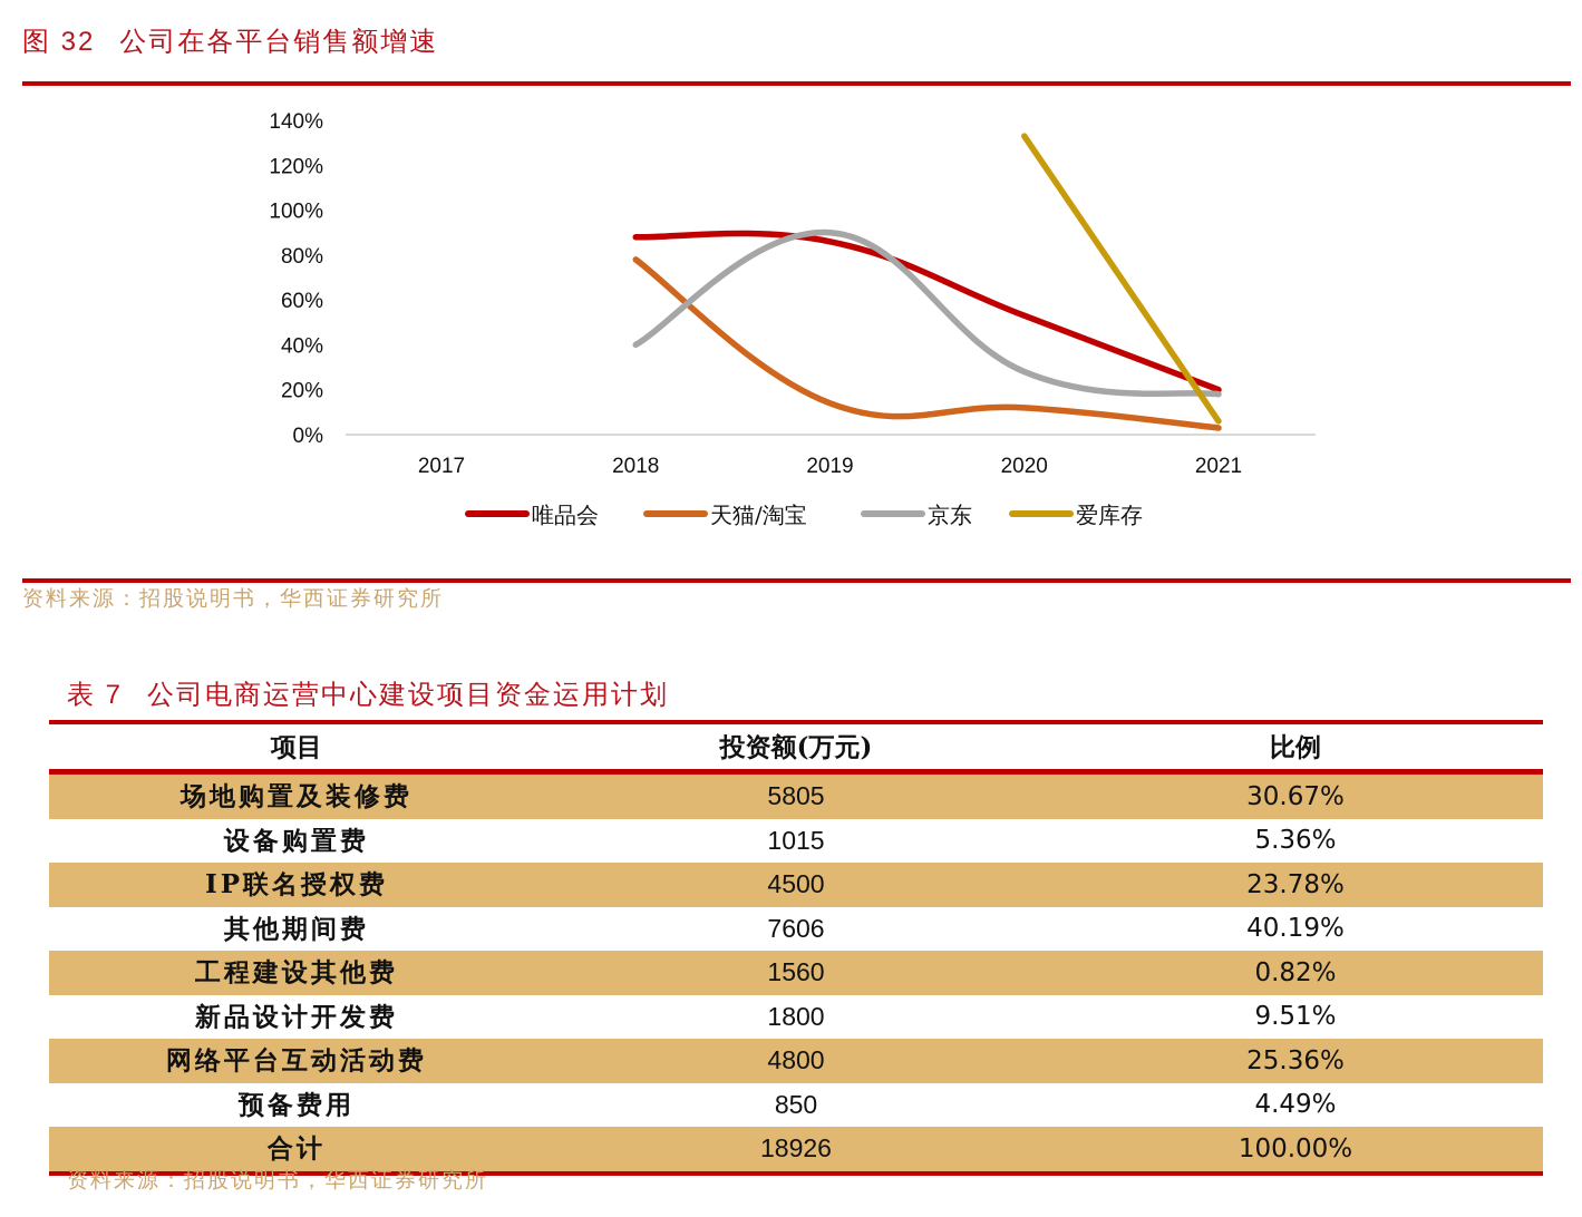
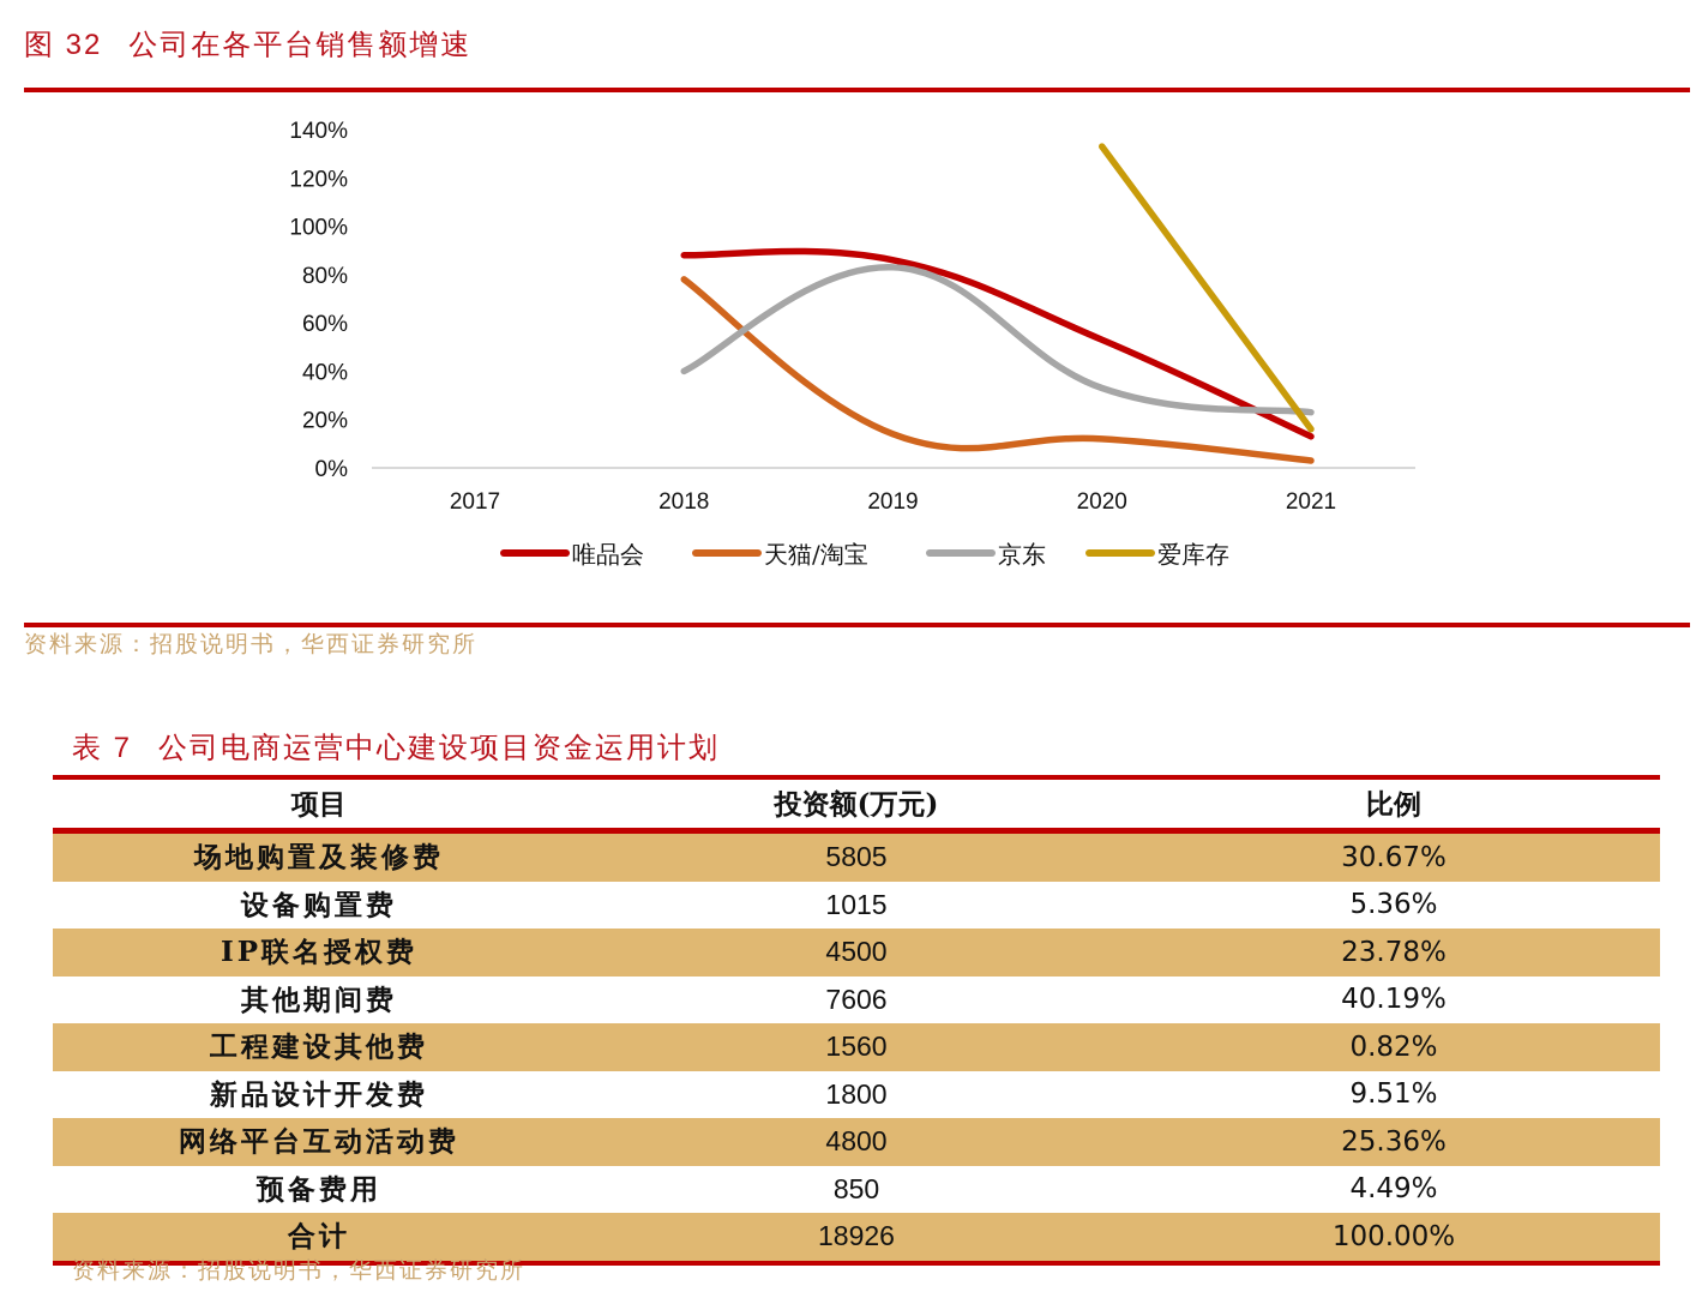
京东/2019: 90% -> 83%
京东/2020: 28% -> 33%
唯品会/2021: 20% -> 13%
京东/2021: 18% -> 23%
爱库存/2021: 6% -> 16%
